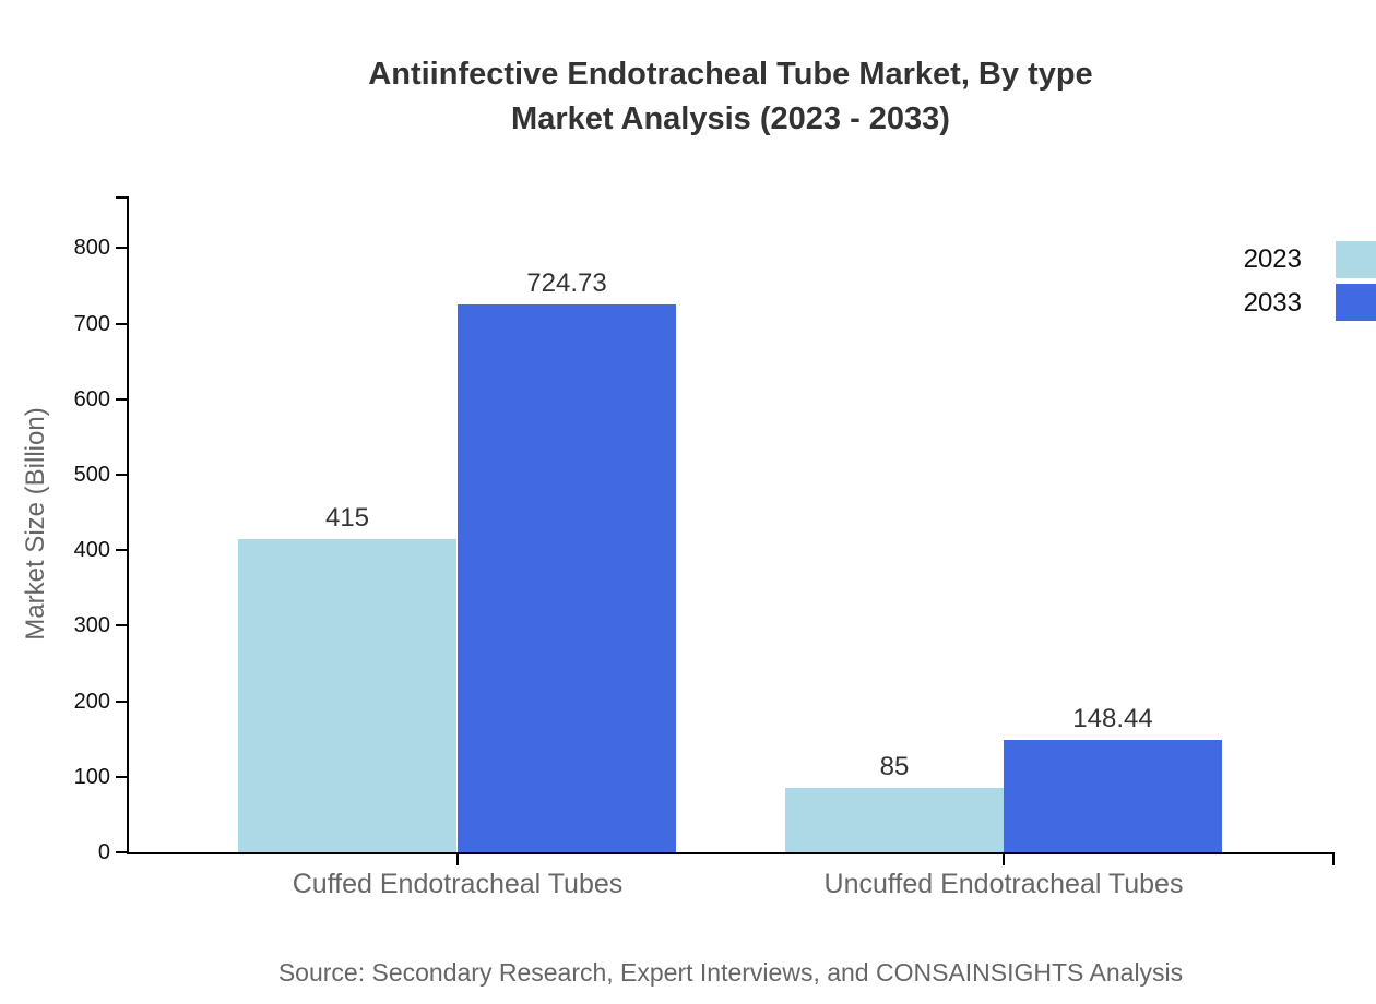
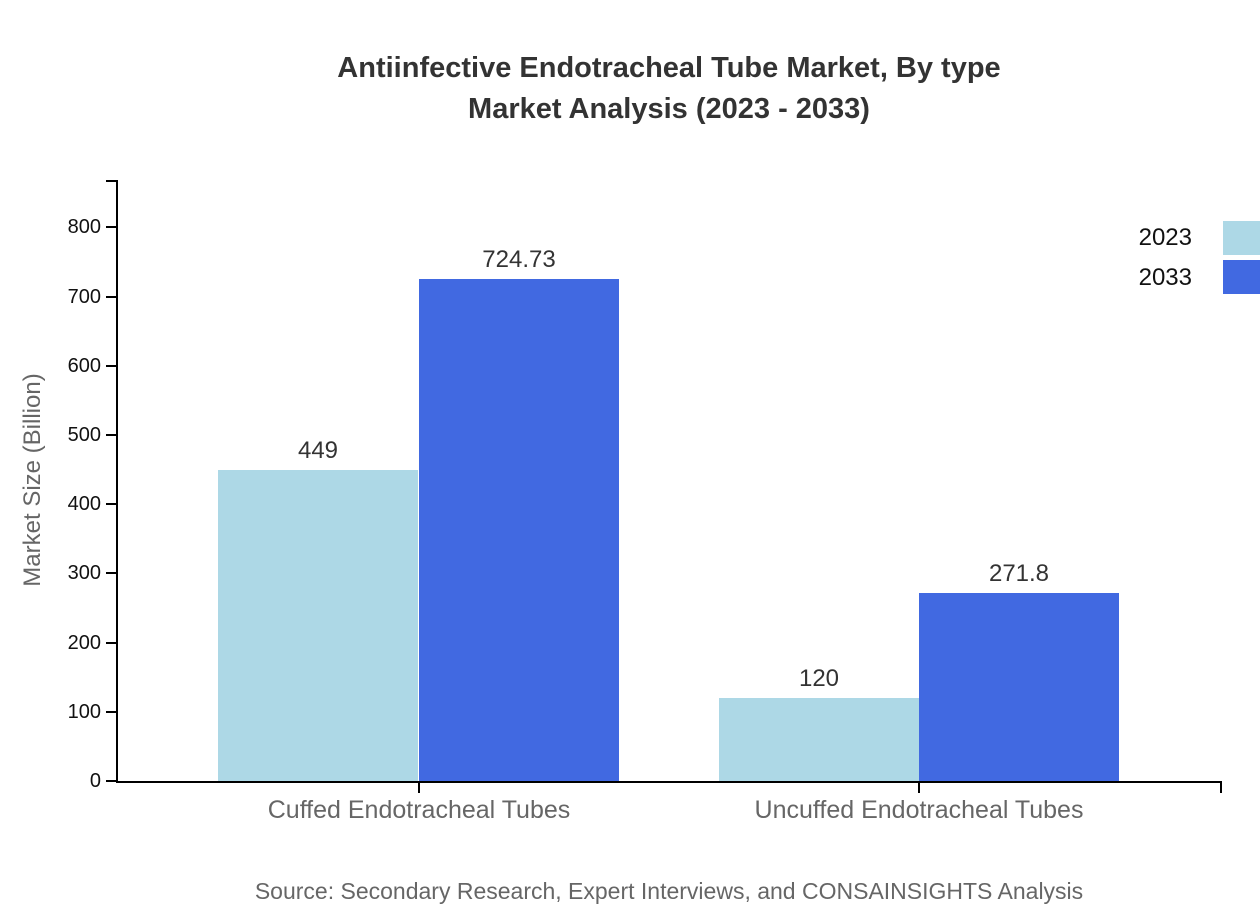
2023/Cuffed Endotracheal Tubes: 415 -> 449
2023/Uncuffed Endotracheal Tubes: 85 -> 120
2033/Uncuffed Endotracheal Tubes: 148.44 -> 271.8
